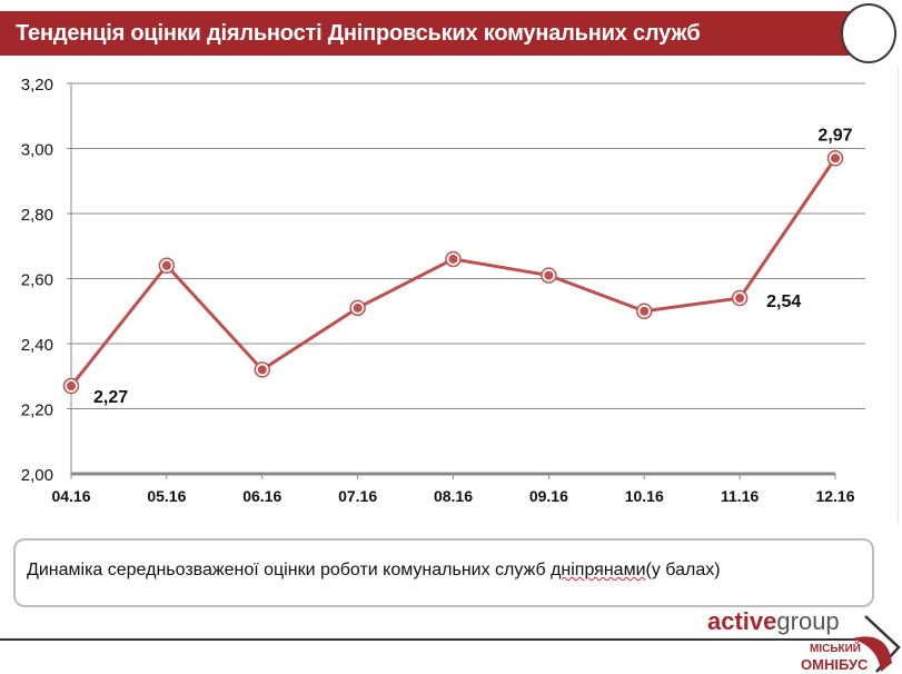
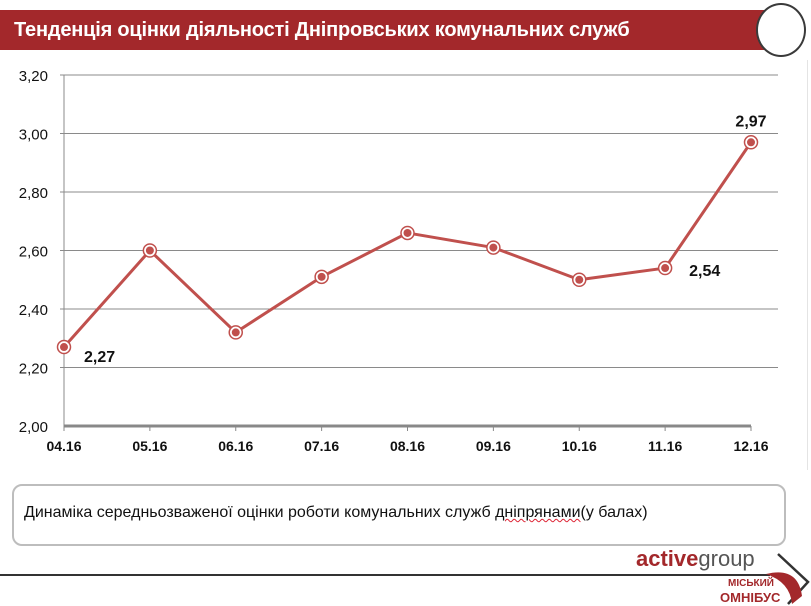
05.16: 2,64 -> 2,60
